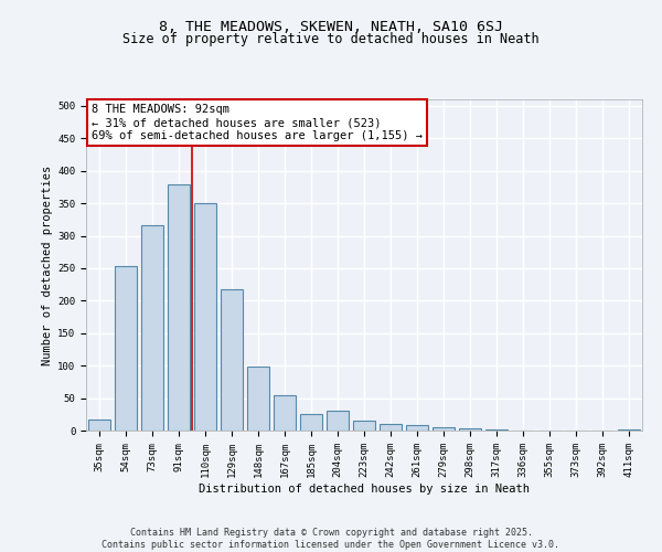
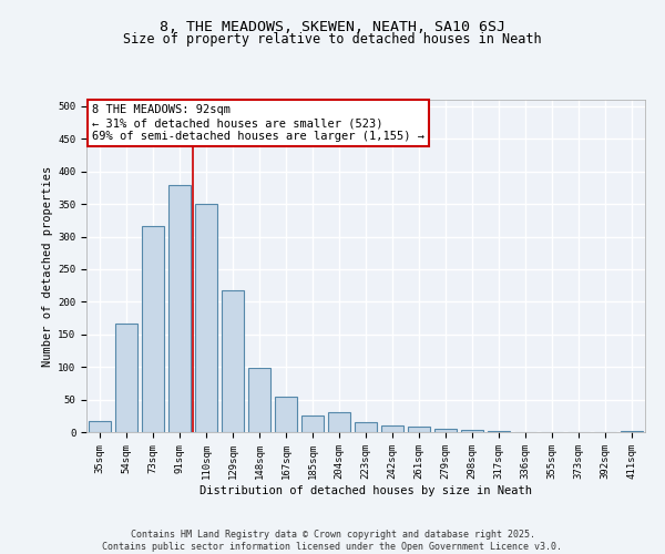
54sqm: 254 -> 167
